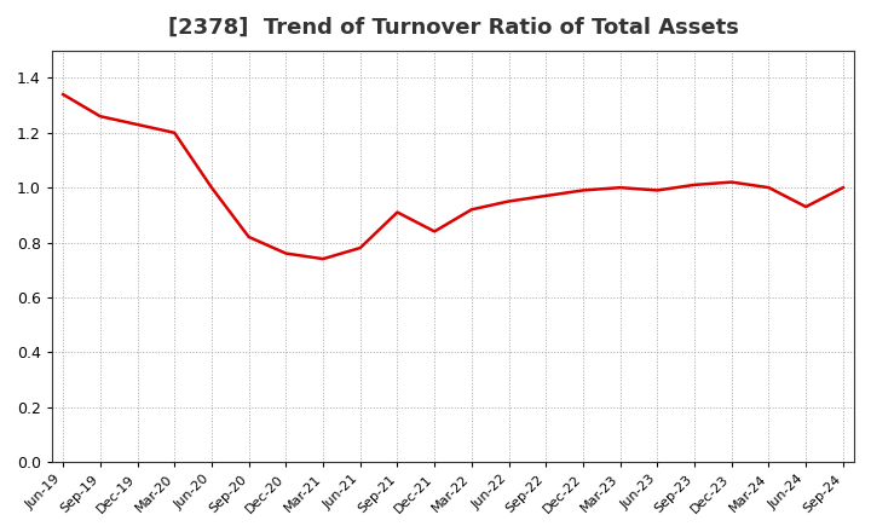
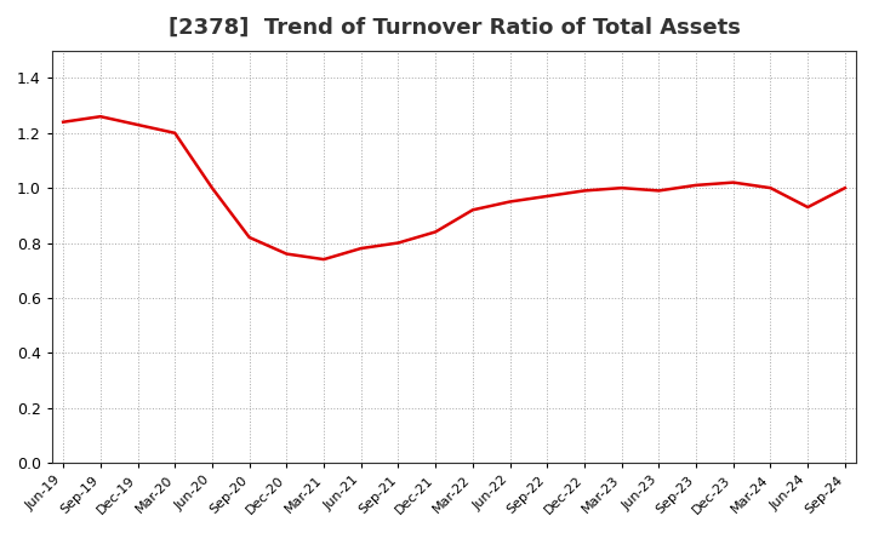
Jun-19: 1.34 -> 1.24
Sep-21: 0.91 -> 0.80
